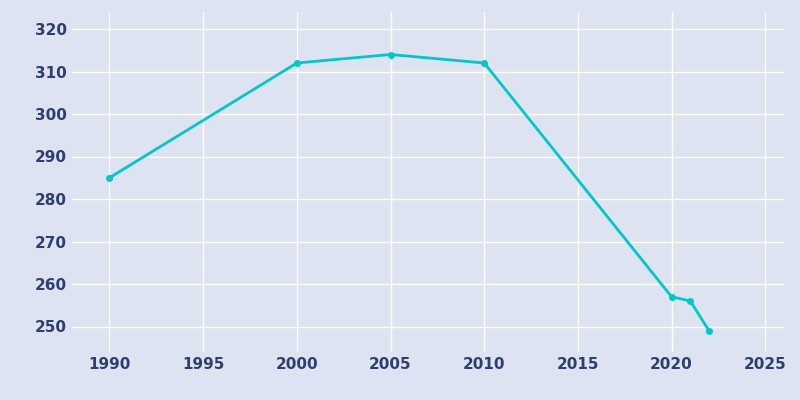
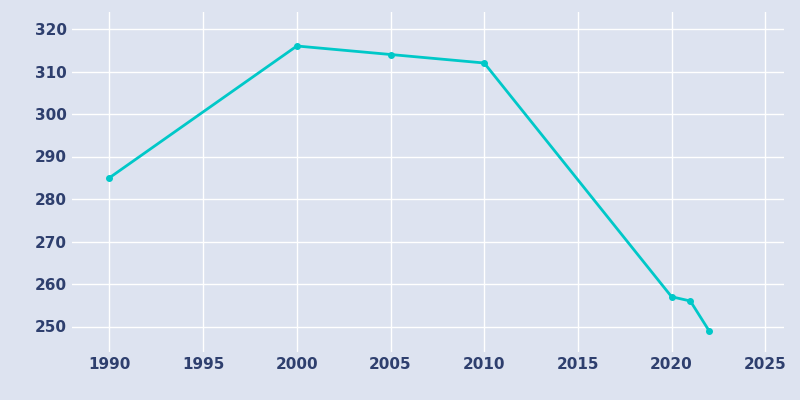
2000: 312 -> 316
